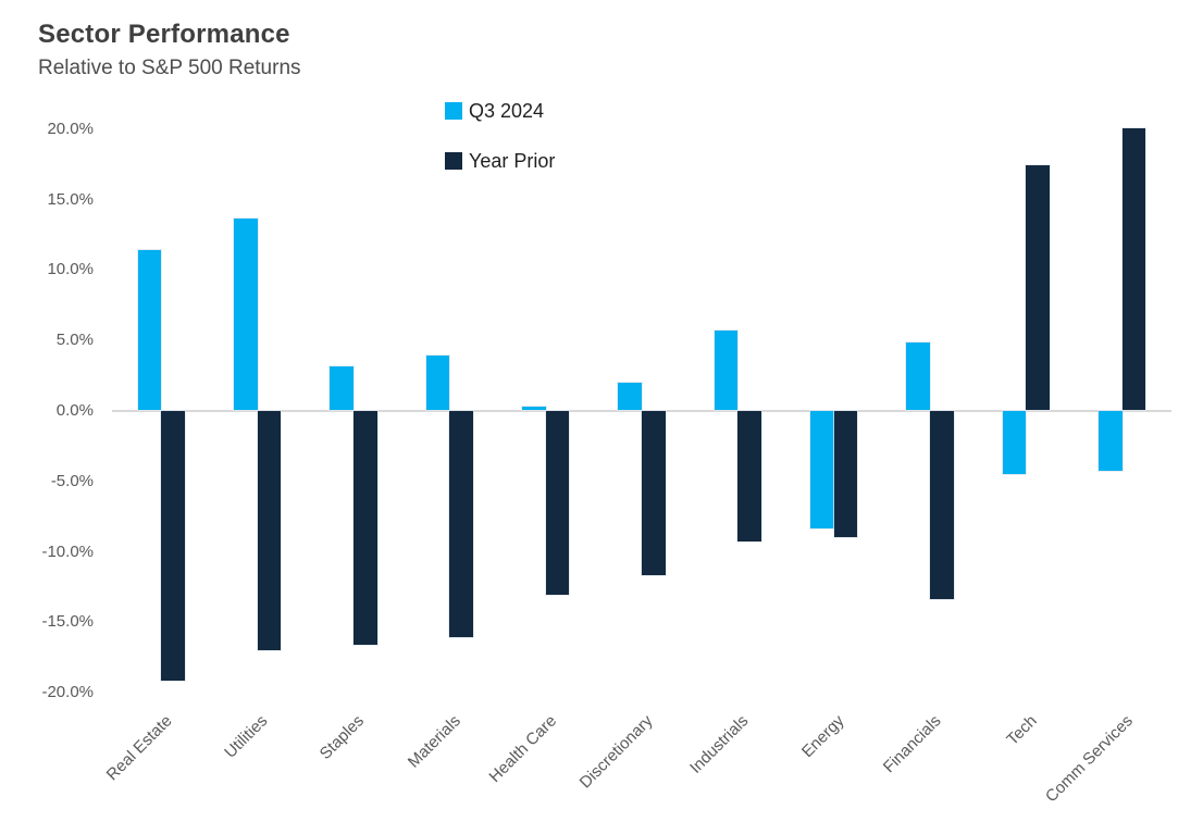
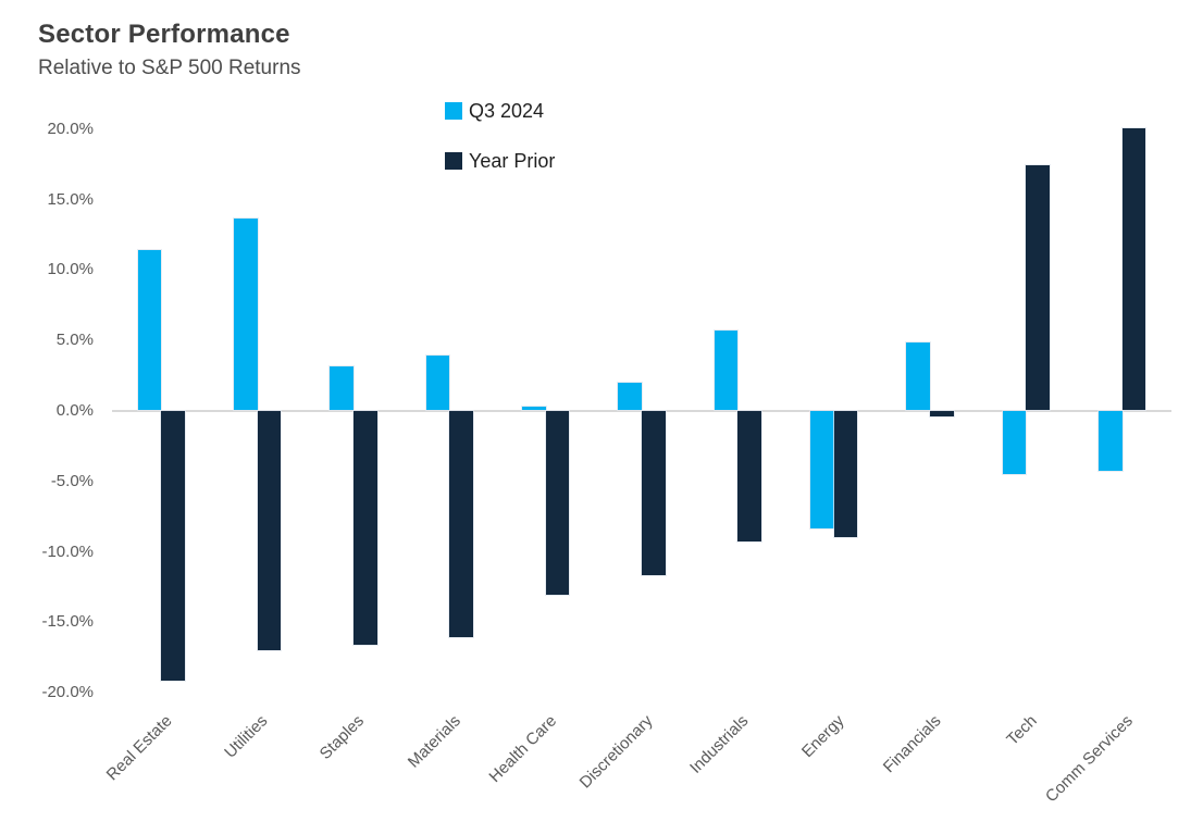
Year Prior/Financials: -13.4% -> -0.4%
